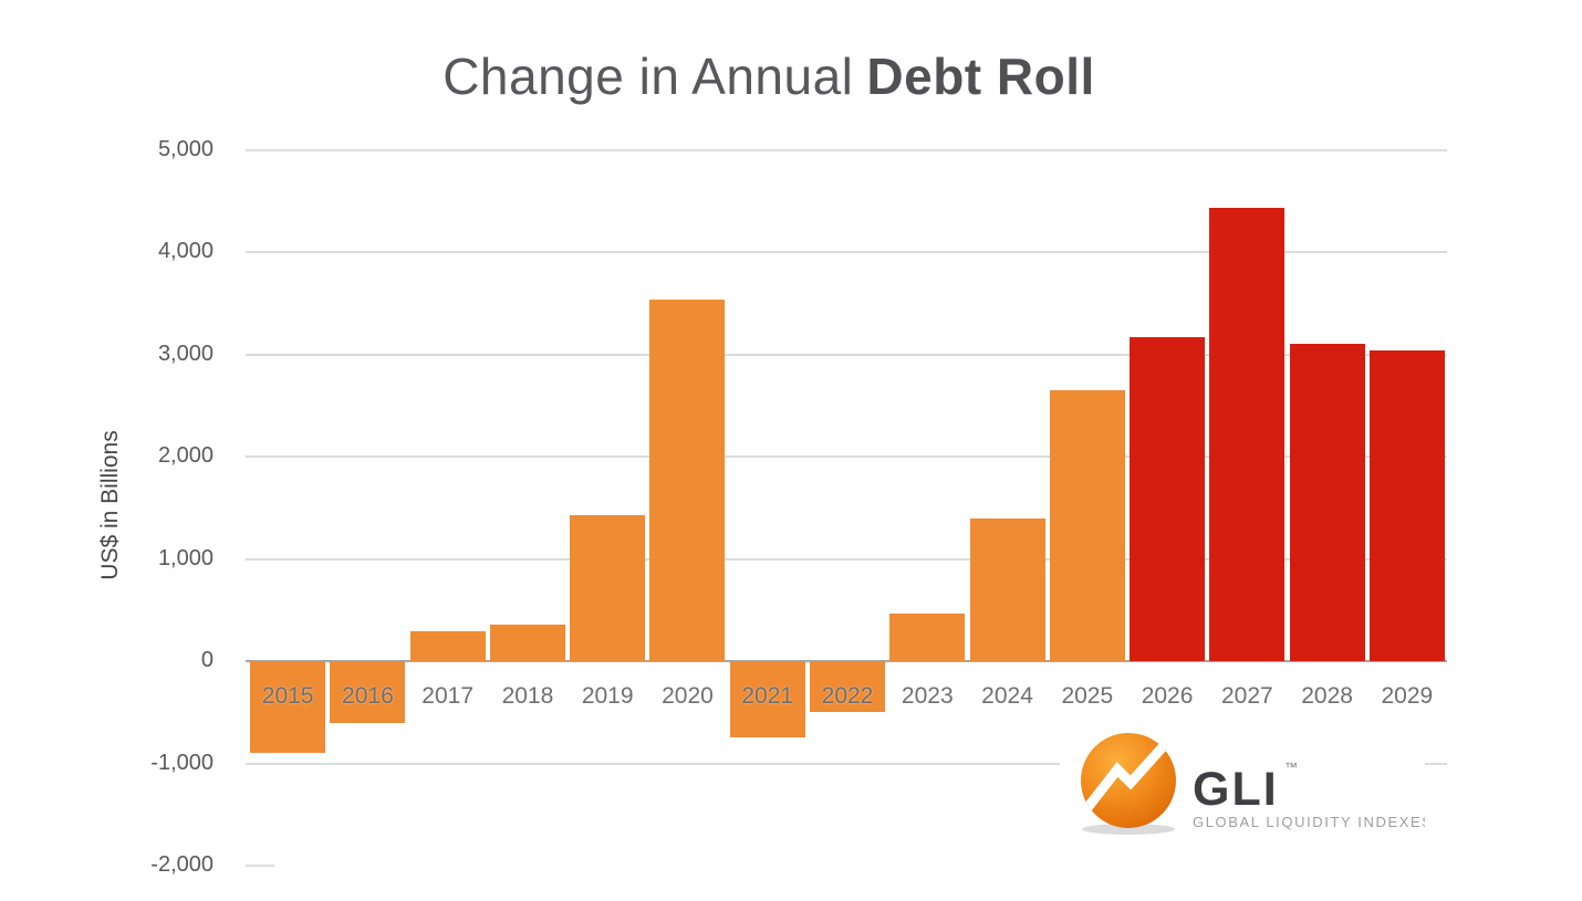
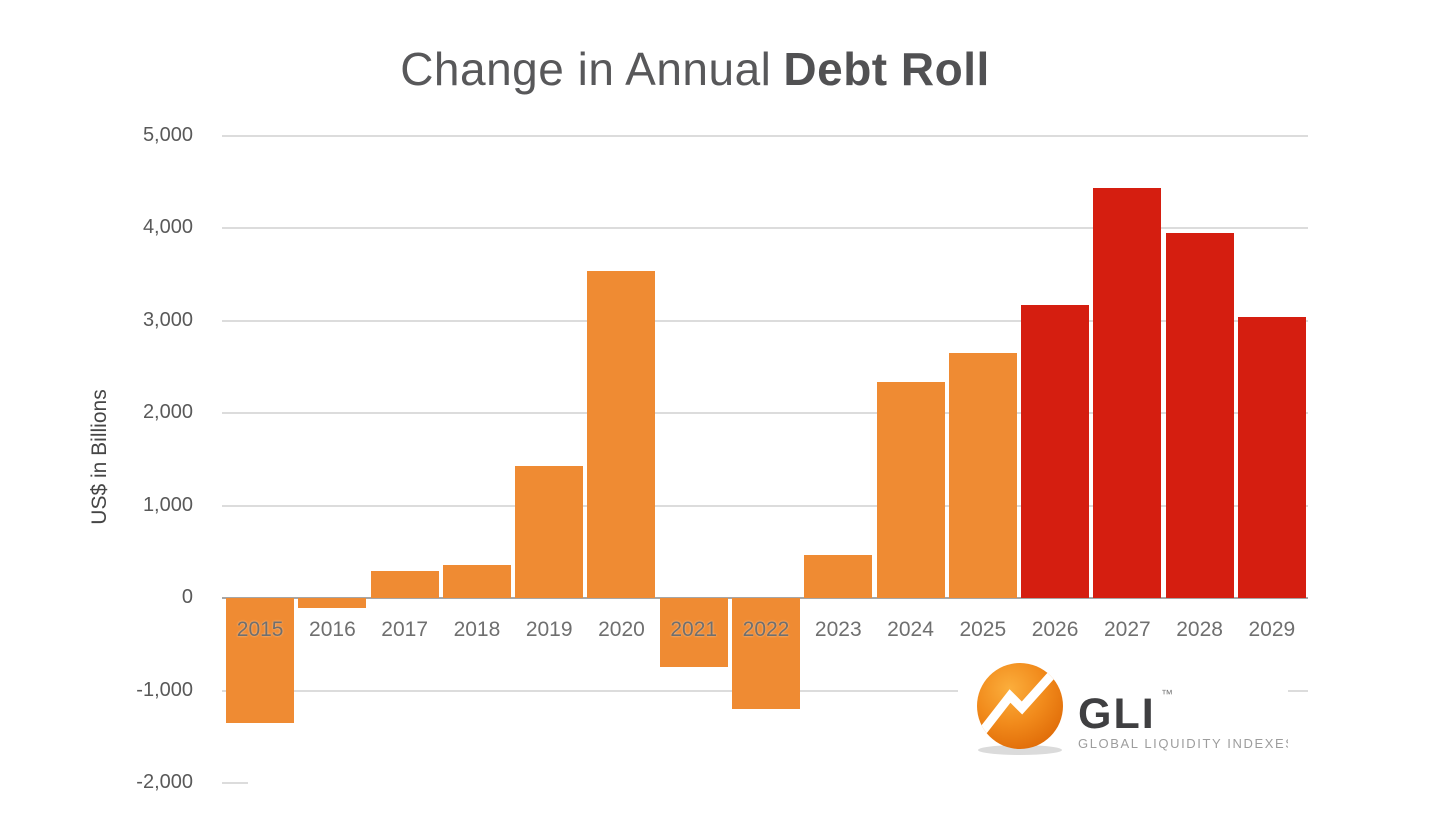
2015: -900 -> -1400
2016: -600 -> -100
2022: -500 -> -1200
2024: 1400 -> 2300
2028: 3100 -> 4000
